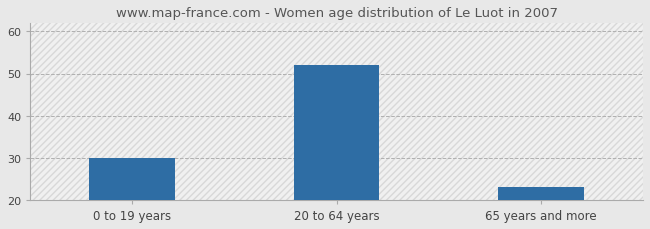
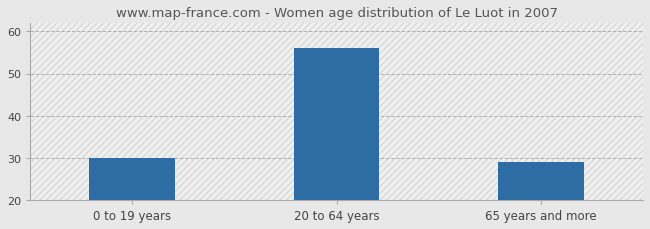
20 to 64 years: 52 -> 56
65 years and more: 23 -> 29
